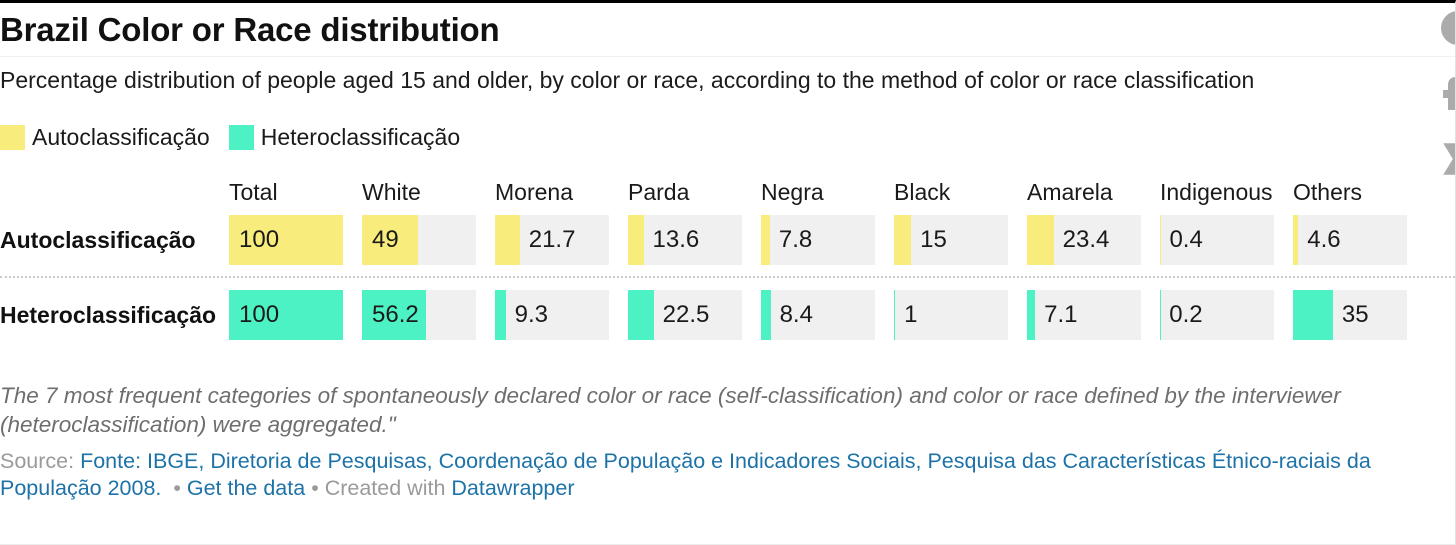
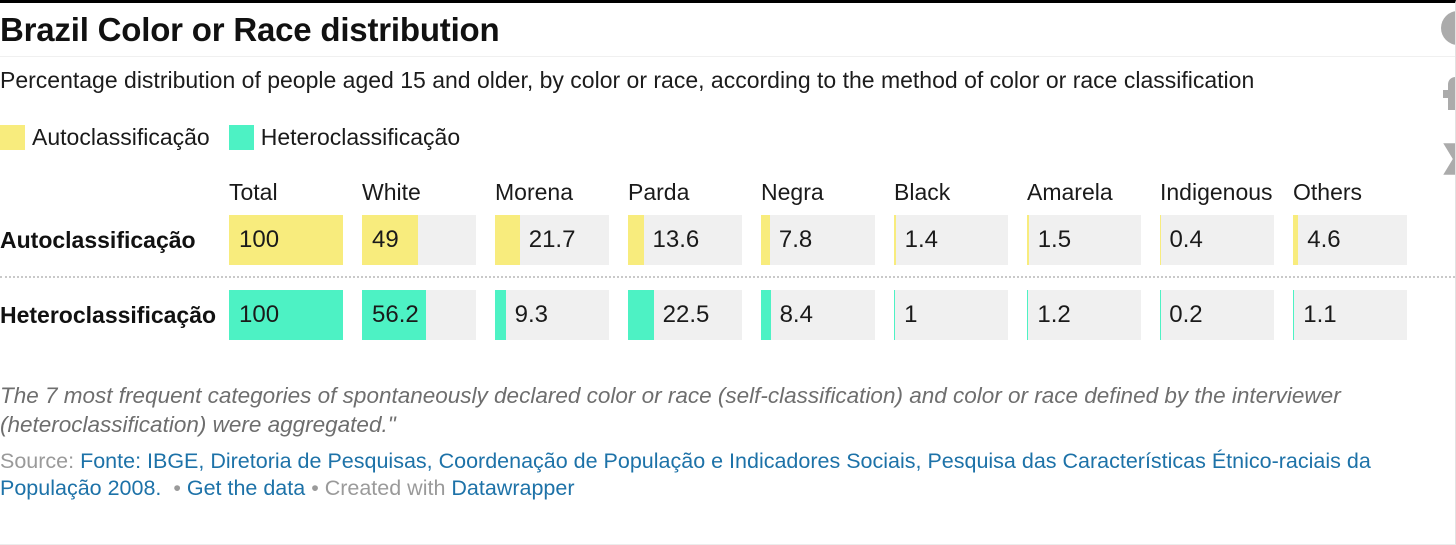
Autoclassificação/Black: 15 -> 1.4
Autoclassificação/Amarela: 23.4 -> 1.5
Heteroclassificação/Amarela: 7.1 -> 1.2
Heteroclassificação/Others: 35 -> 1.1
